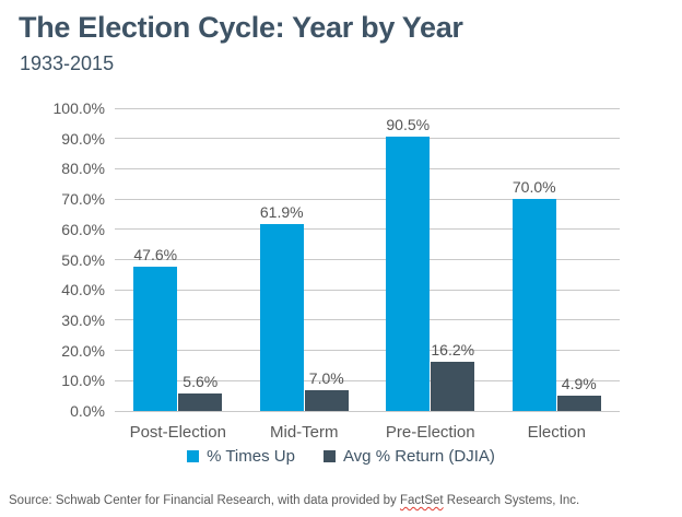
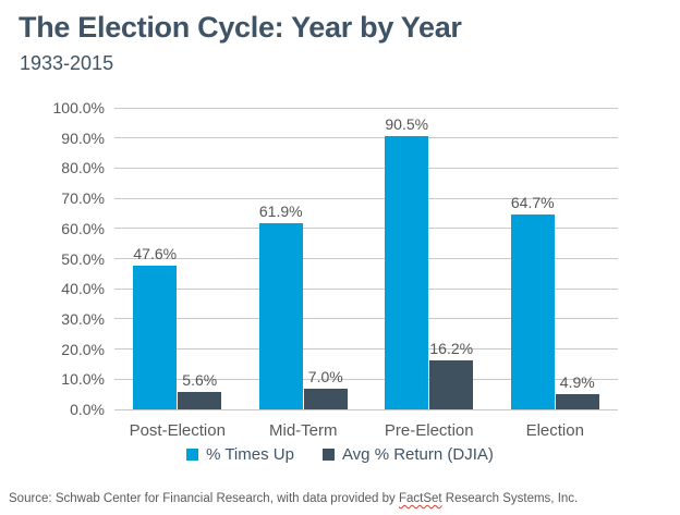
% Times Up/Election: 70.0% -> 64.7%
